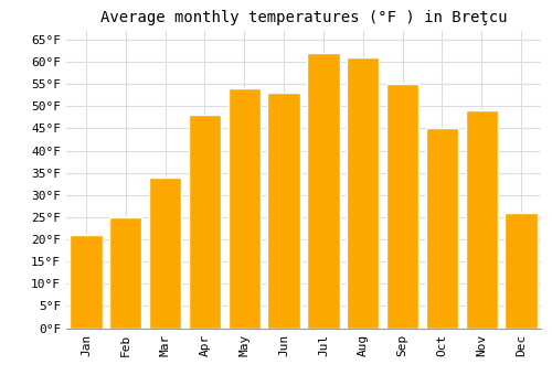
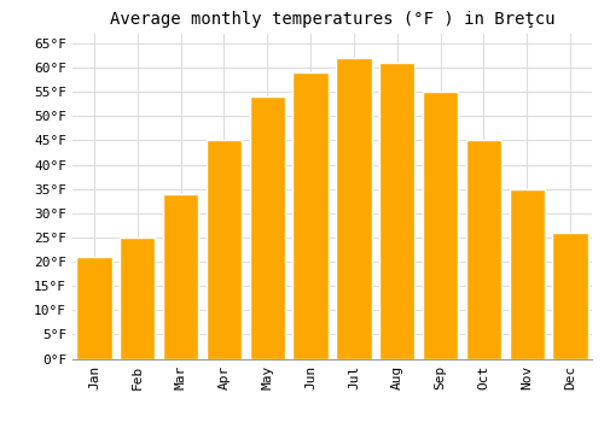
Apr: 48°F -> 45°F
Jun: 53°F -> 59°F
Nov: 49°F -> 35°F
